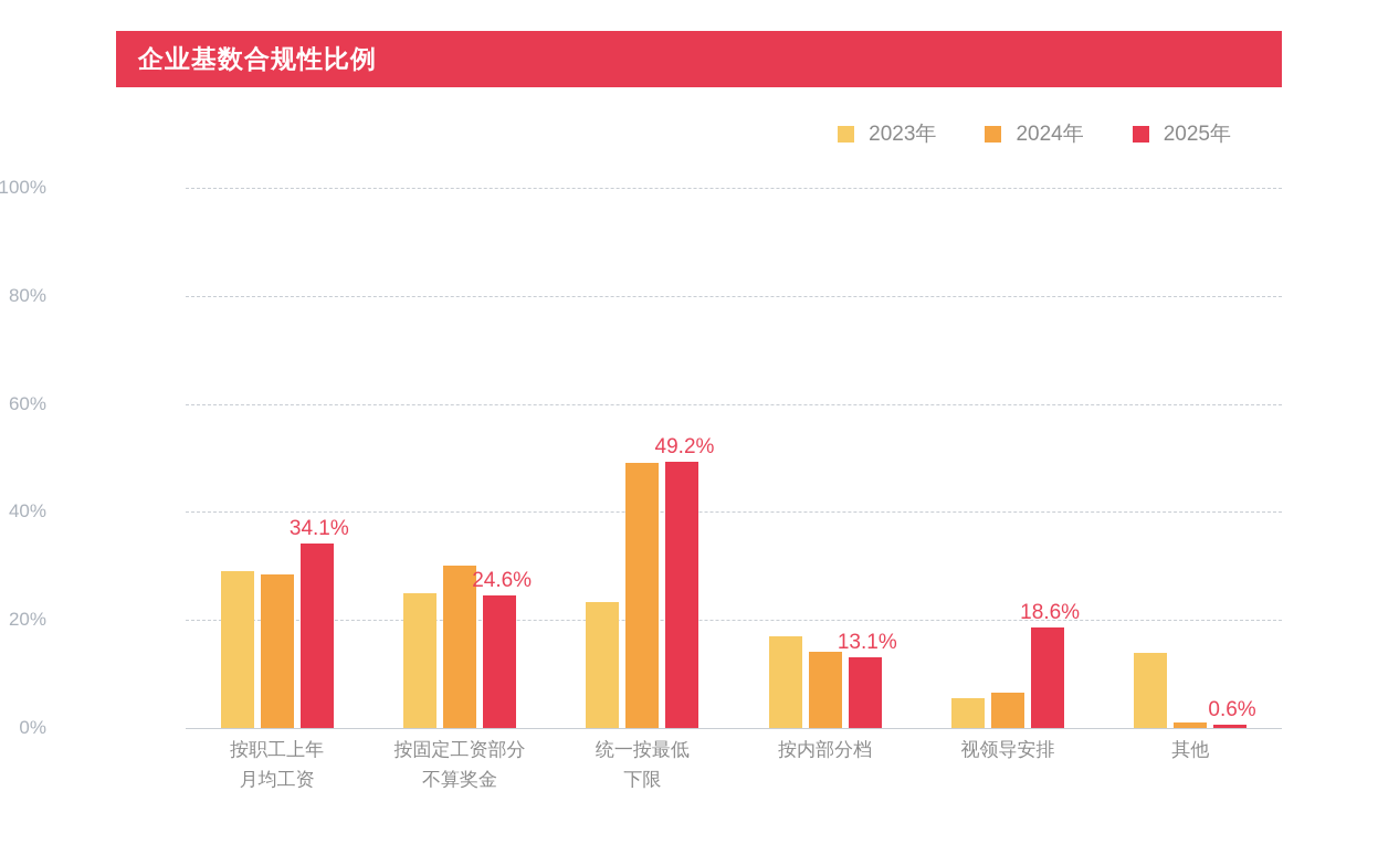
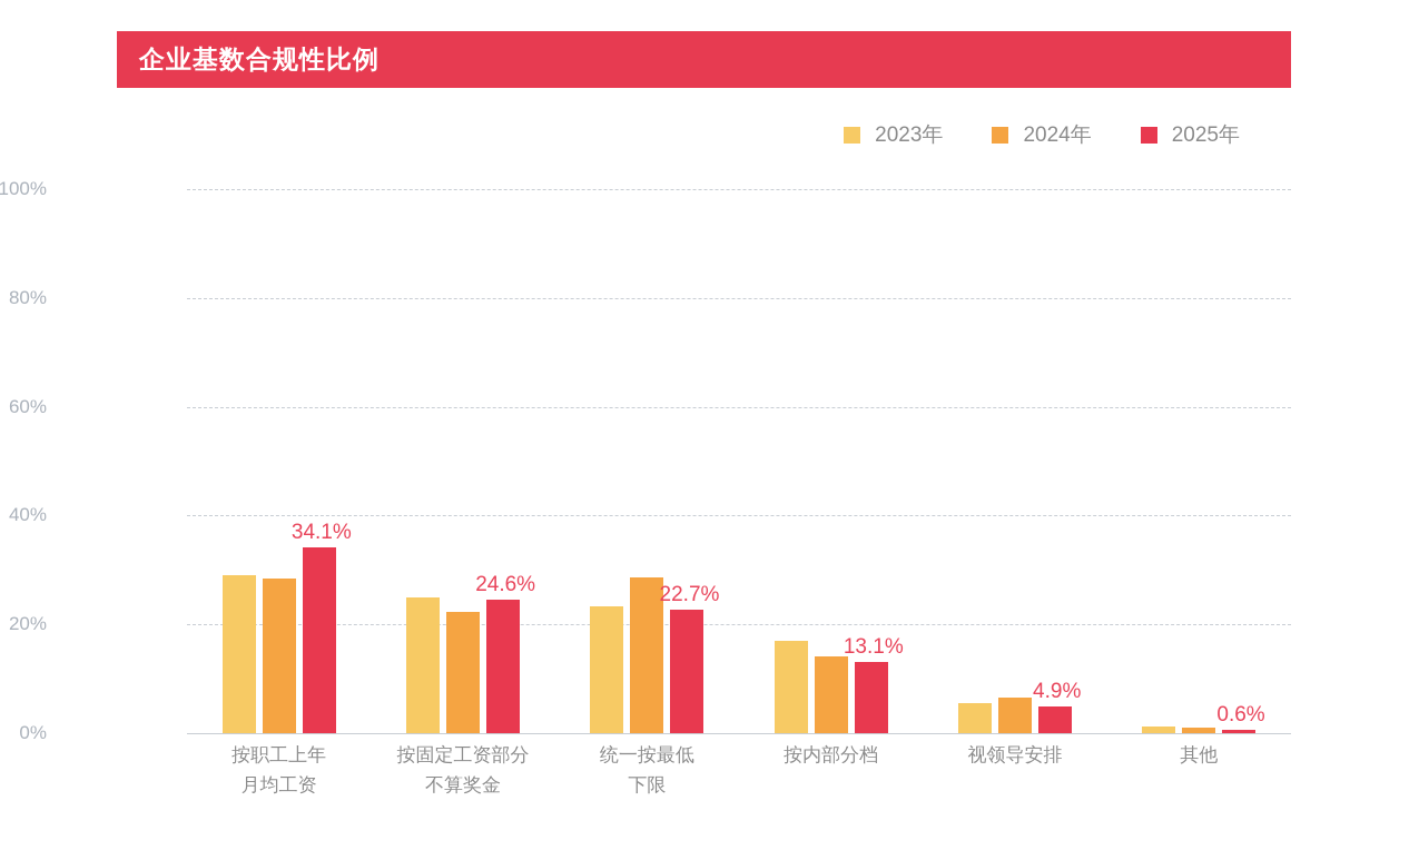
2024年/按固定工资部分 不算奖金: 30% -> 22%
2024年/统一按最低 下限: 49% -> 29%
2025年/统一按最低 下限: 49.2% -> 22.7%
2025年/视领导安排: 18.6% -> 4.9%
2023年/其他: 14% -> 1%
